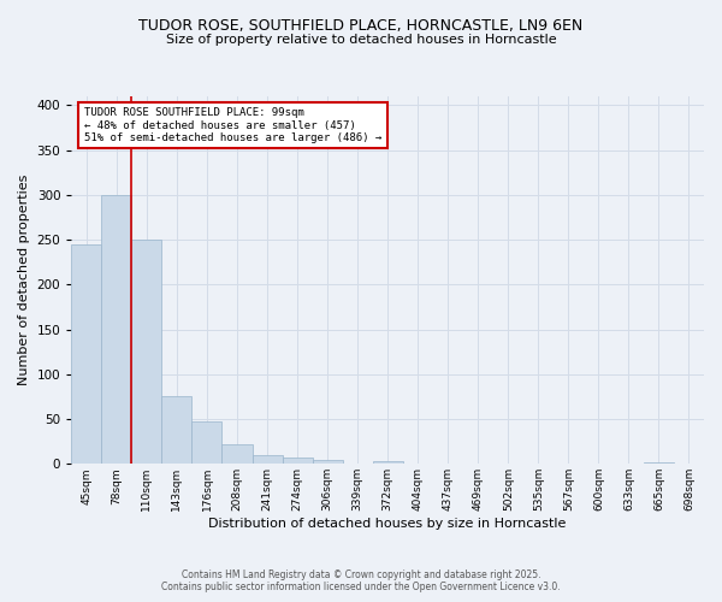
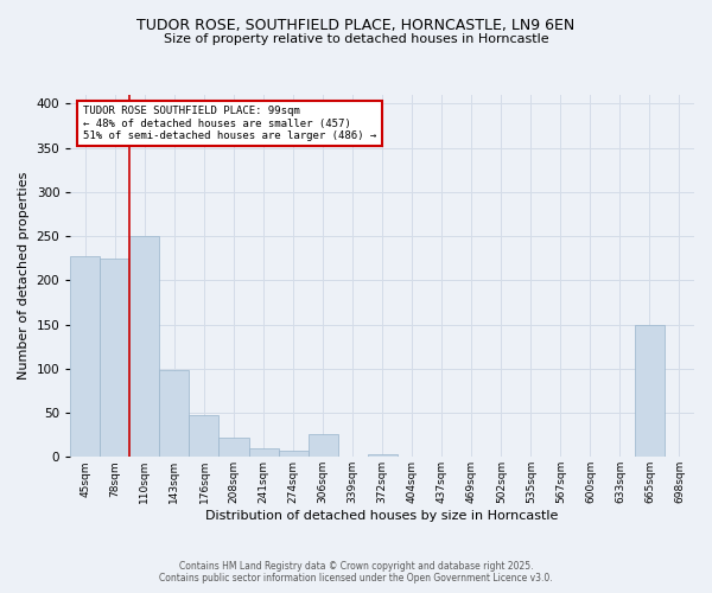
45sqm: 245 -> 228
78sqm: 300 -> 224
143sqm: 75 -> 98
306sqm: 4 -> 26
665sqm: 2 -> 150
